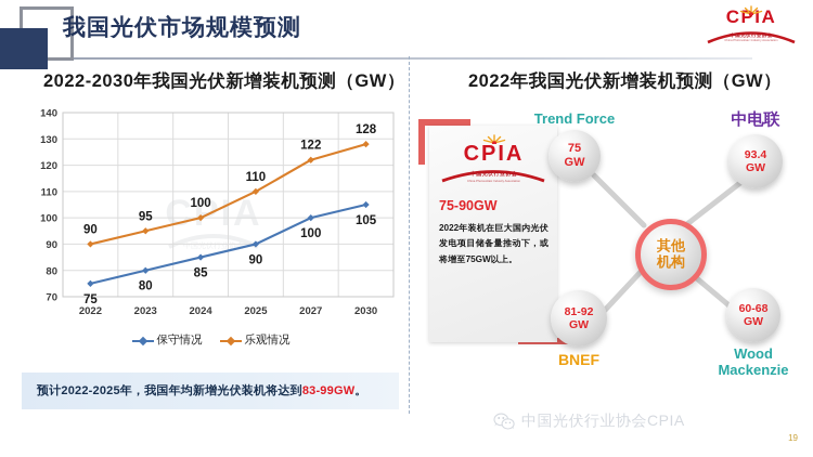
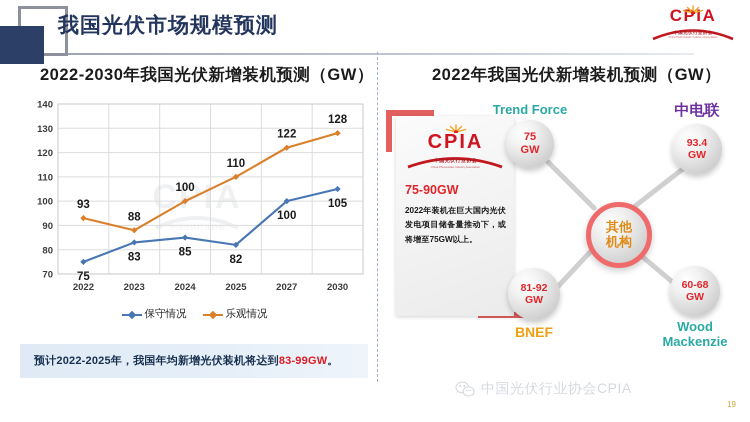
乐观情况/2022: 90 -> 93
保守情况/2023: 80 -> 83
乐观情况/2023: 95 -> 88
保守情况/2025: 90 -> 82
